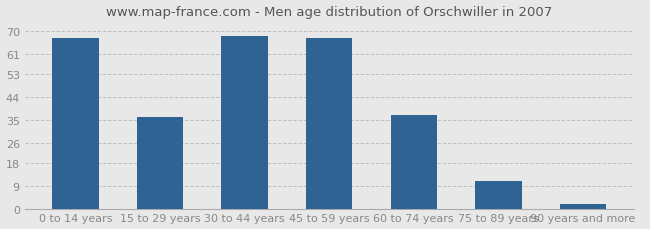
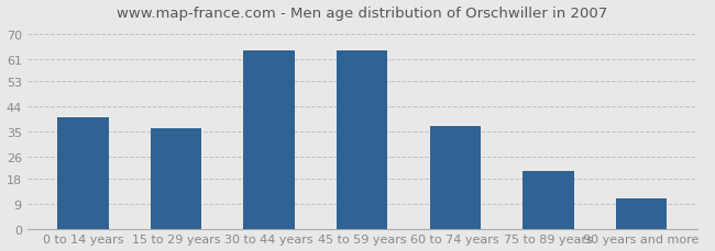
0 to 14 years: 67 -> 40
30 to 44 years: 68 -> 64
45 to 59 years: 67 -> 64
75 to 89 years: 11 -> 21
90 years and more: 2 -> 11
